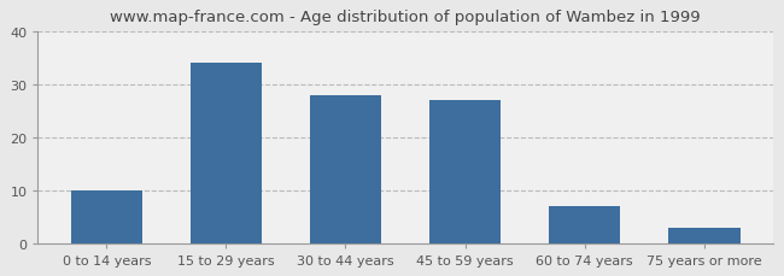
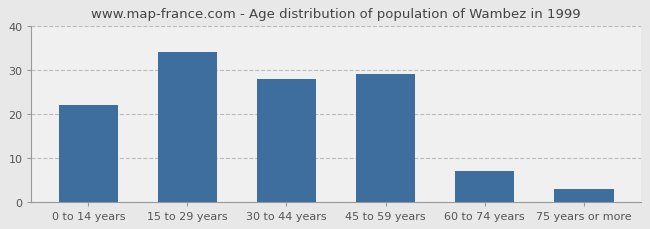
0 to 14 years: 10 -> 22
45 to 59 years: 27 -> 29
